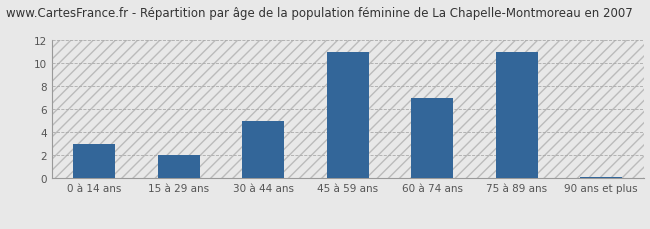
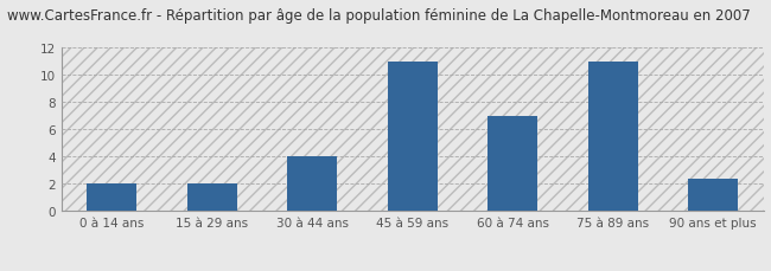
0 à 14 ans: 3.0 -> 2.0
30 à 44 ans: 5.0 -> 4.0
90 ans et plus: 0.1 -> 2.4
